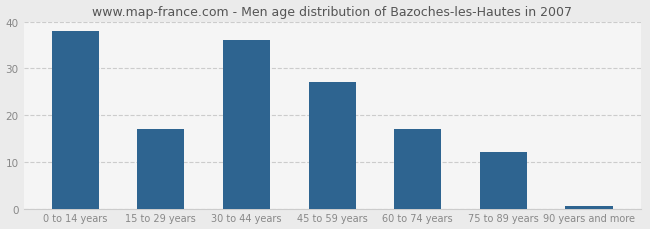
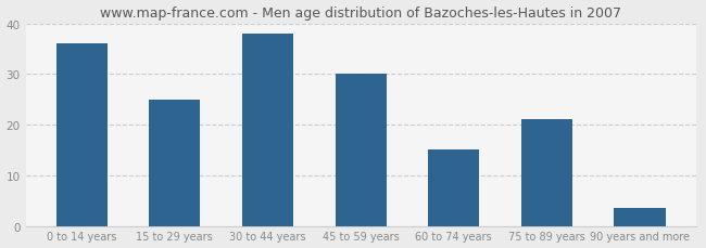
0 to 14 years: 38.0 -> 36.0
15 to 29 years: 17.0 -> 25.0
30 to 44 years: 36.0 -> 38.0
45 to 59 years: 27.0 -> 30.0
60 to 74 years: 17.0 -> 15.0
75 to 89 years: 12.0 -> 21.0
90 years and more: 0.5 -> 3.5
